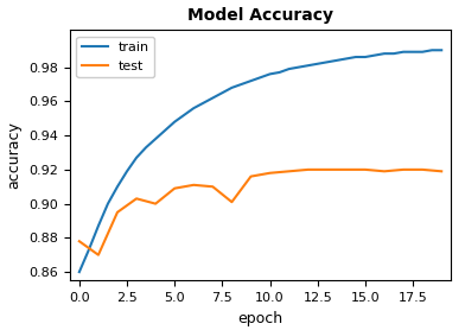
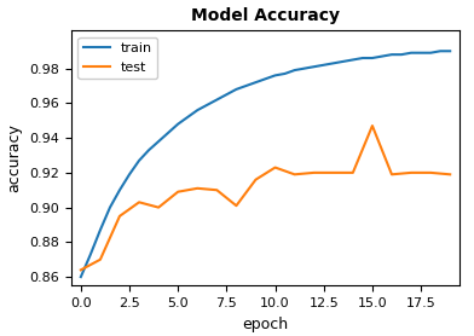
test/0.0: 0.878 -> 0.864
test/10.0: 0.918 -> 0.923
test/15.0: 0.920 -> 0.947
